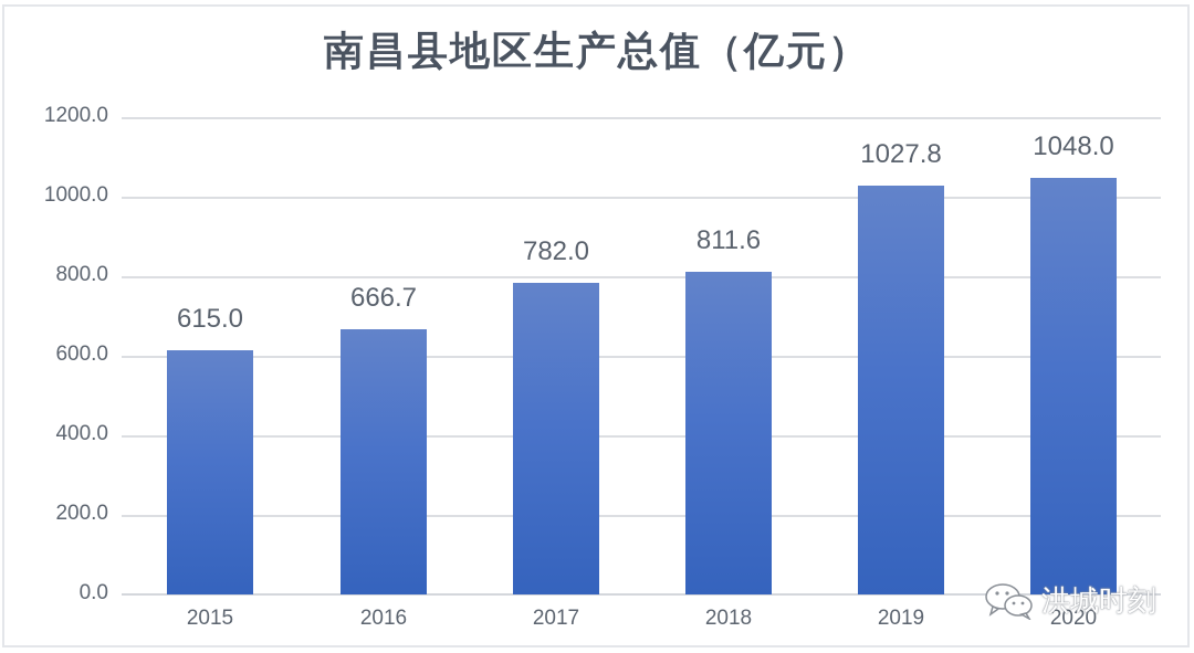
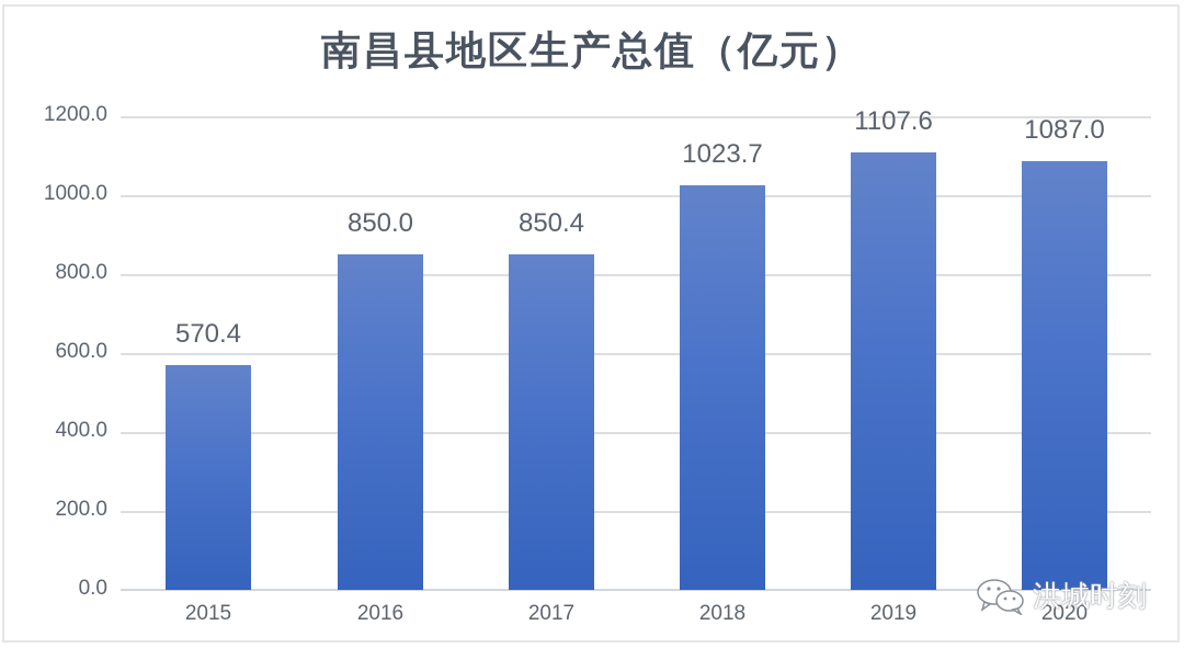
2015: 615.0 -> 570.4
2016: 666.7 -> 850.0
2017: 782.0 -> 850.4
2018: 811.6 -> 1023.7
2019: 1027.8 -> 1107.6
2020: 1048.0 -> 1087.0
